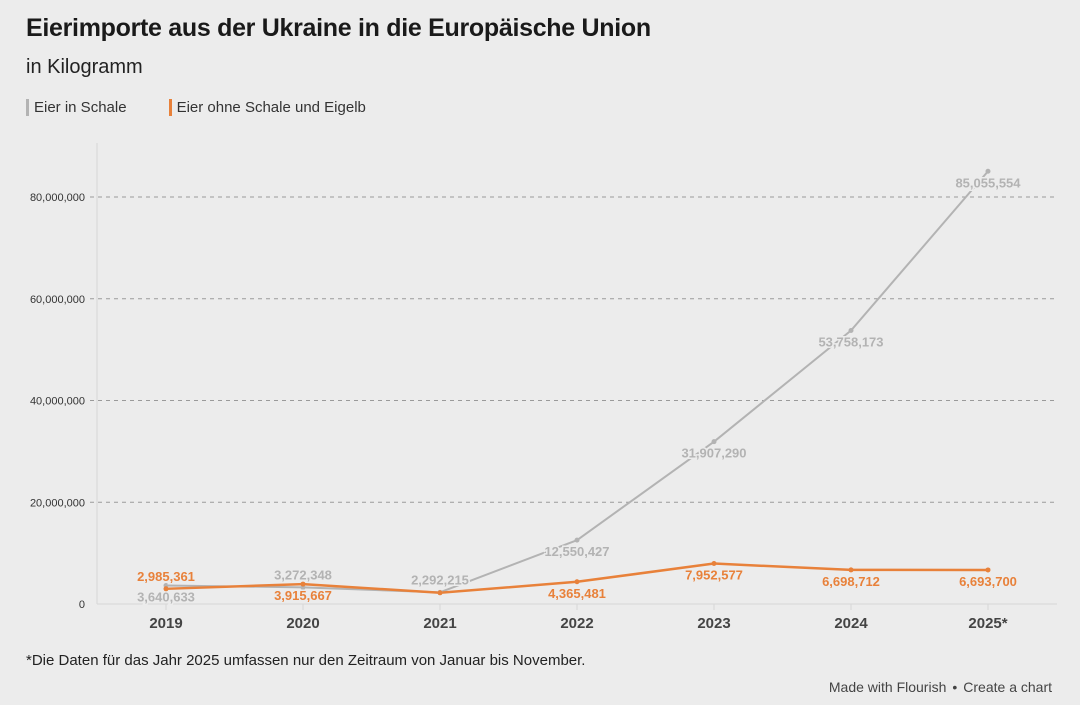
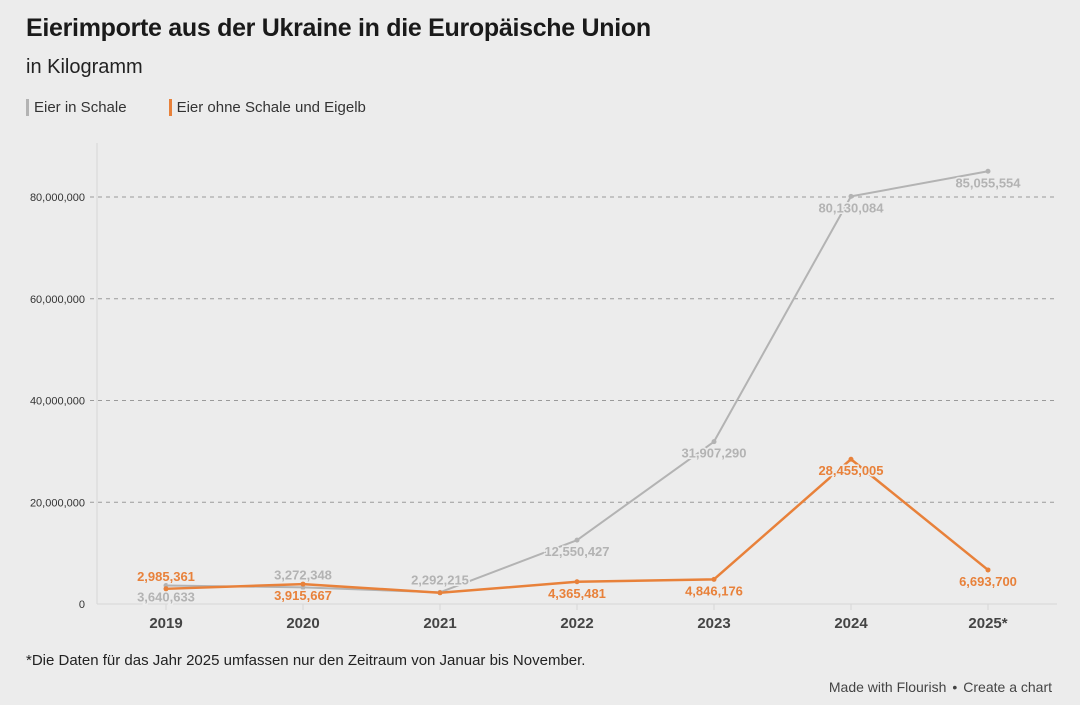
Eier ohne Schale und Eigelb/2023: 7,952,577 -> 4,846,176
Eier in Schale/2024: 53,758,173 -> 80,130,084
Eier ohne Schale und Eigelb/2024: 6,698,712 -> 28,455,005
